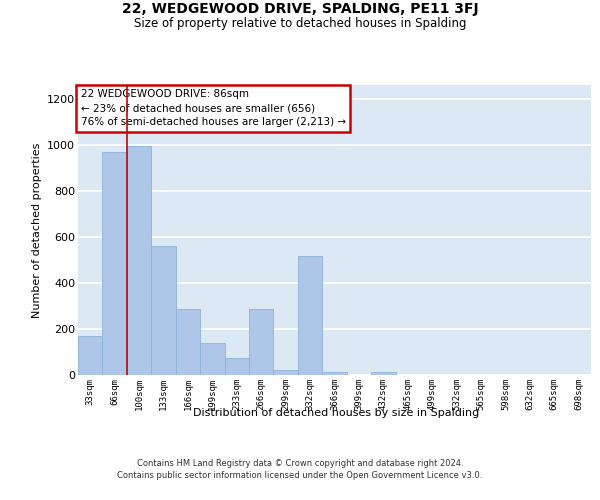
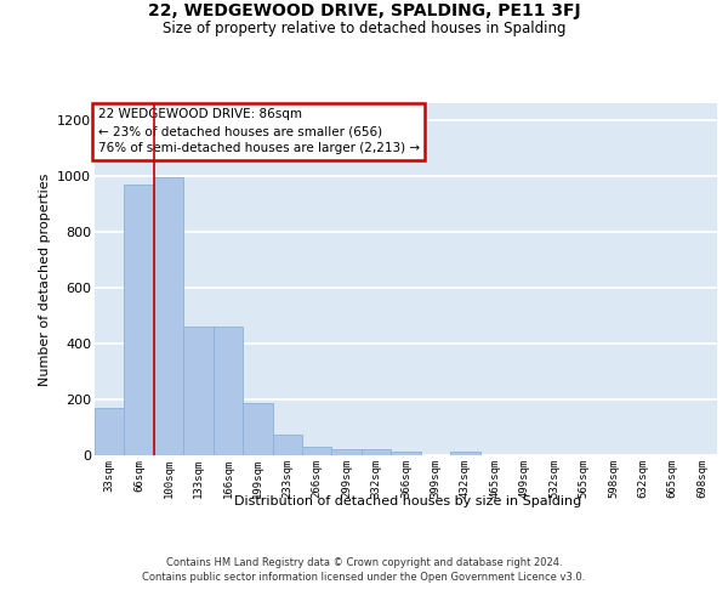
133sqm: 560 -> 462
166sqm: 285 -> 462
199sqm: 140 -> 185
266sqm: 285 -> 30
332sqm: 515 -> 20
